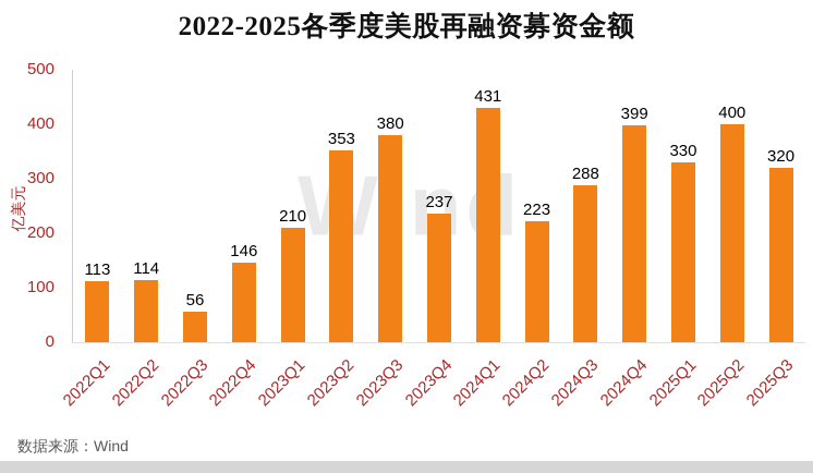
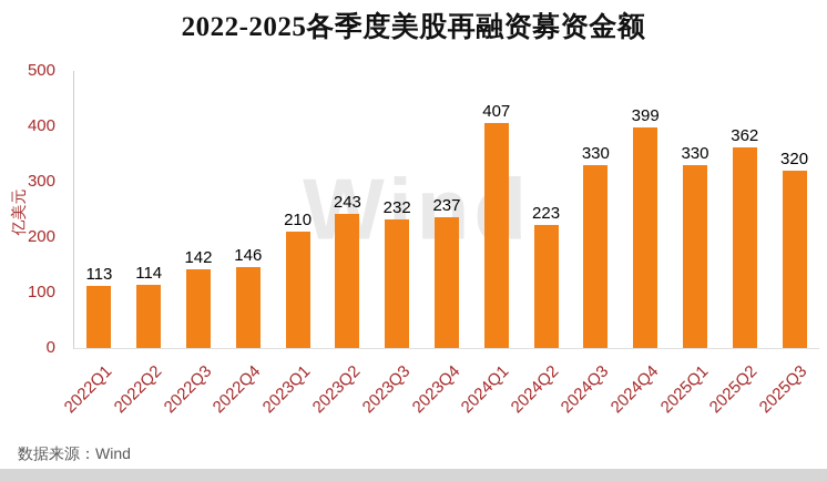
2022Q3: 56 -> 142
2023Q2: 353 -> 243
2023Q3: 380 -> 232
2024Q1: 431 -> 407
2024Q3: 288 -> 330
2025Q2: 400 -> 362
